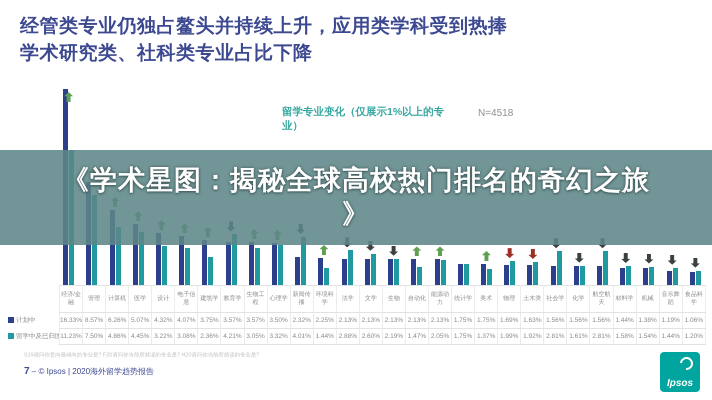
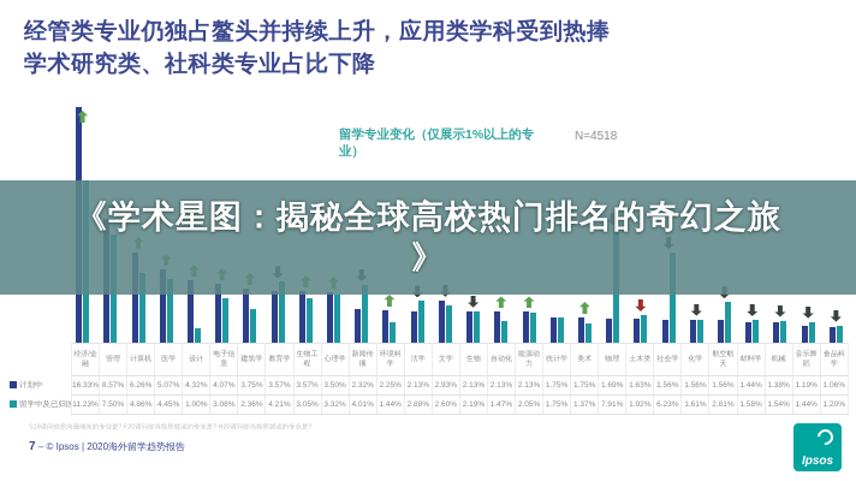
留学中及已归国/设计: 3.22% -> 1.00%
计划中/文学: 2.13% -> 2.93%
留学中及已归国/物理: 1.99% -> 7.91%
留学中及已归国/社会学: 2.81% -> 6.23%
